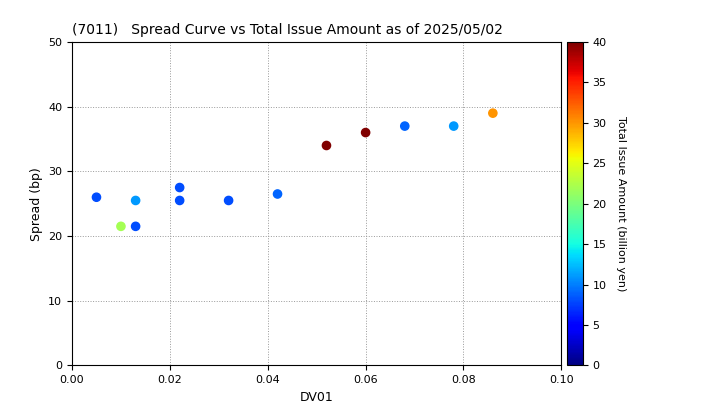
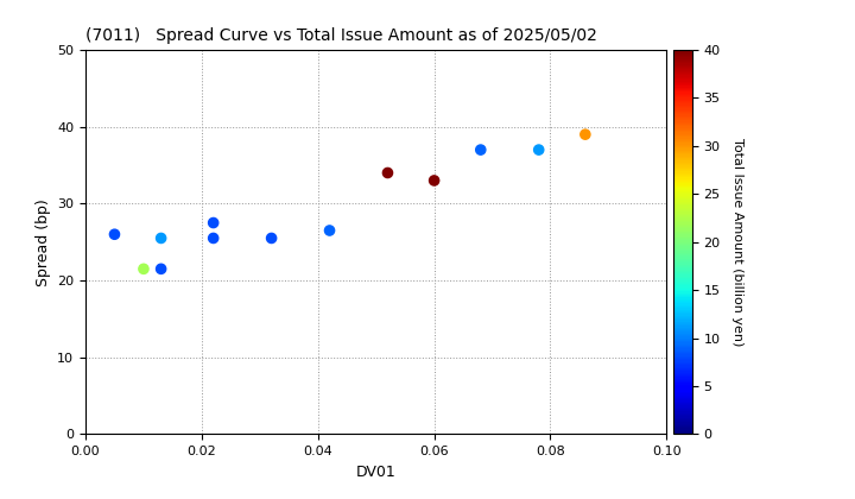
0.06: 36.0 -> 33.0
